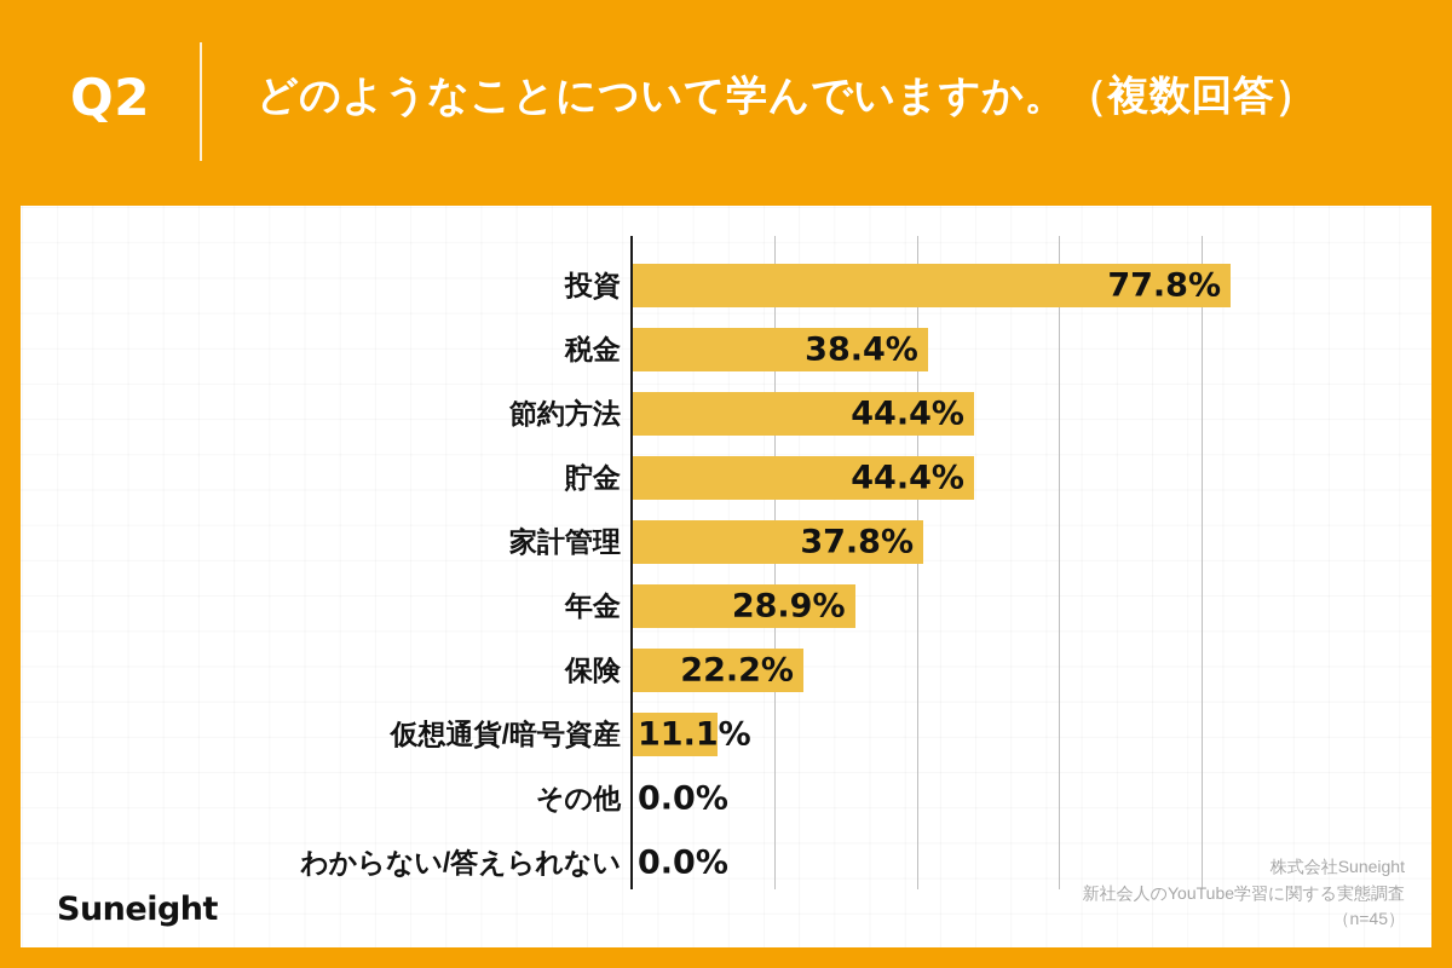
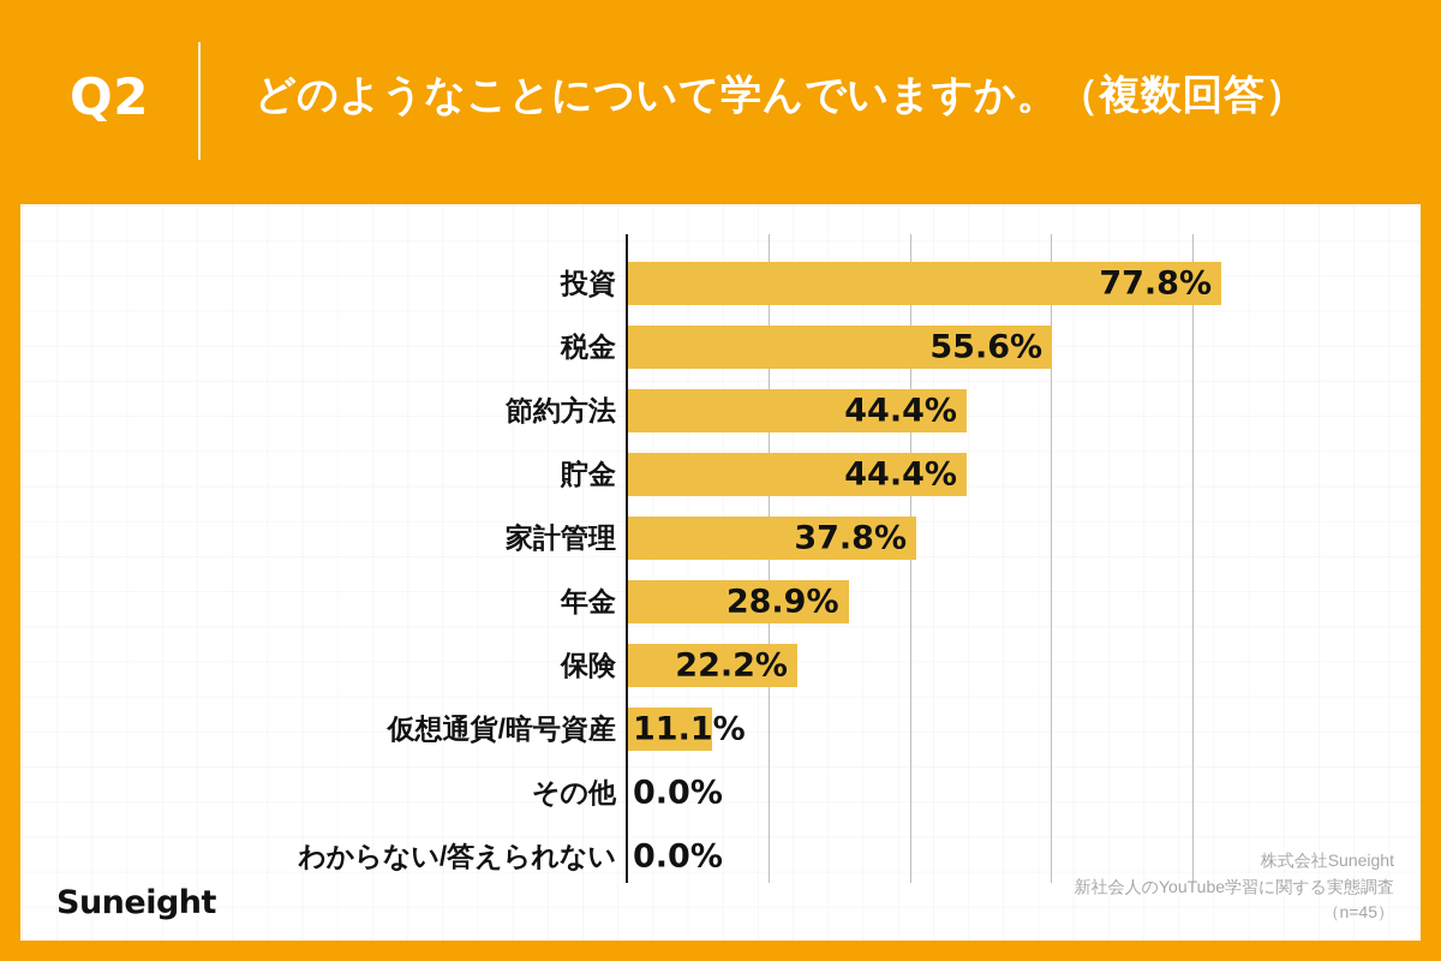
税金: 38.4% -> 55.6%
